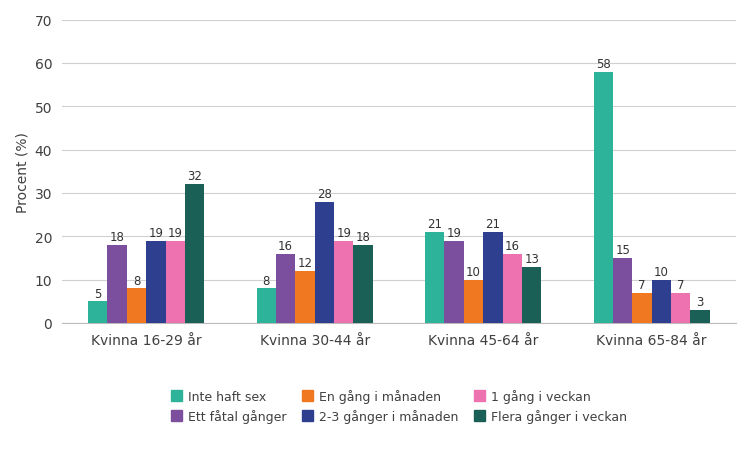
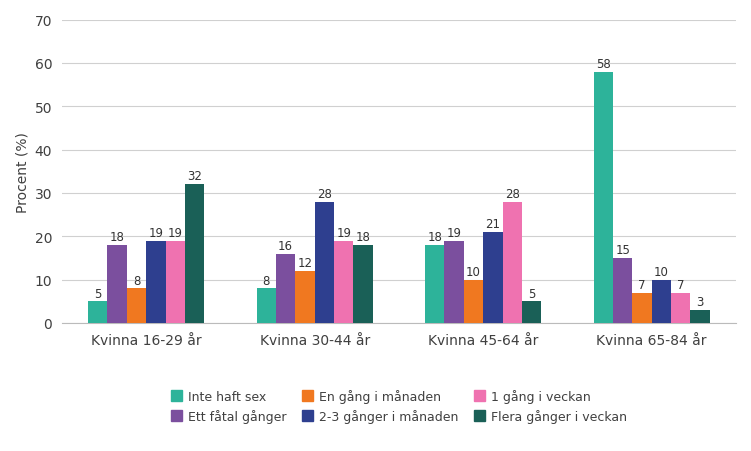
Inte haft sex/Kvinna 45-64 år: 21 -> 18
1 gång i veckan/Kvinna 45-64 år: 16 -> 28
Flera gånger i veckan/Kvinna 45-64 år: 13 -> 5
